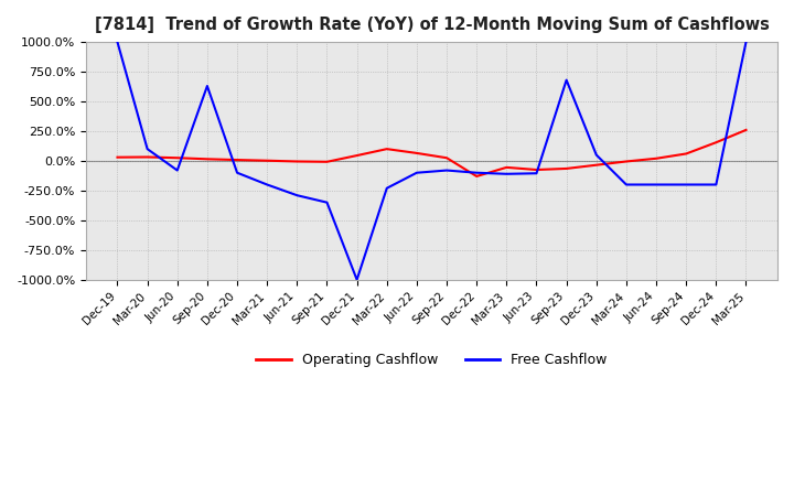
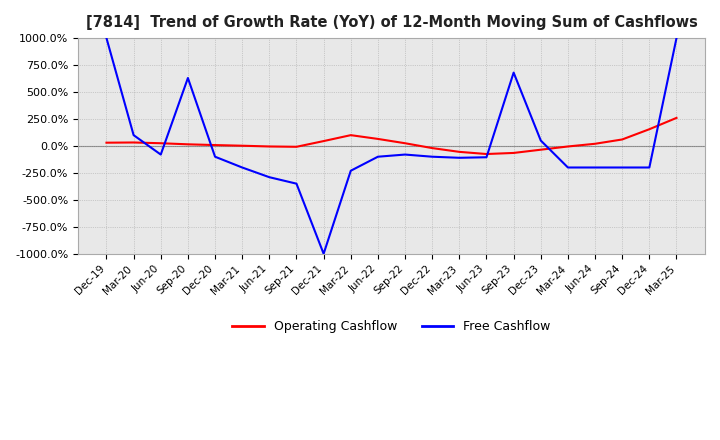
Operating Cashflow/Dec-22: -130% -> -20%
